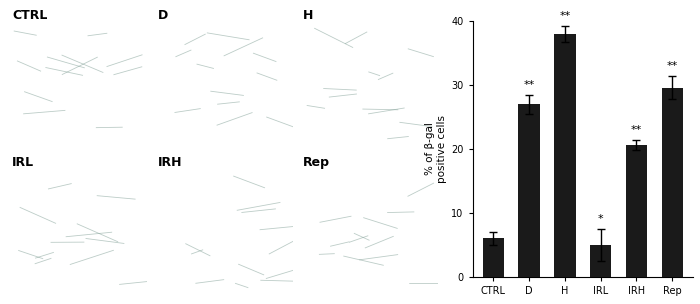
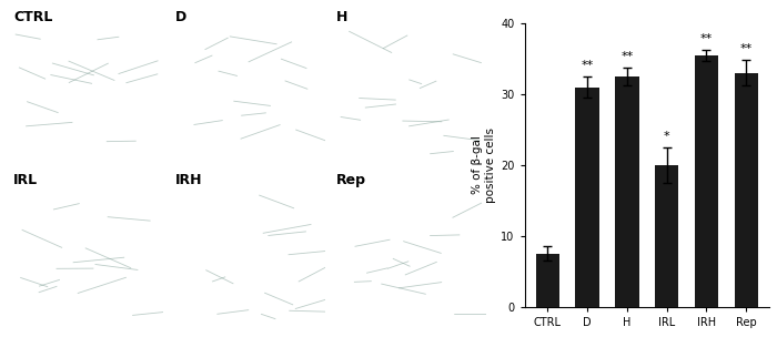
CTRL: 6.0 -> 7.5
D: 27.0 -> 31.0
H: 38.0 -> 32.5
IRL: 5.0 -> 20.0
IRH: 20.6 -> 35.5
Rep: 29.6 -> 33.0
